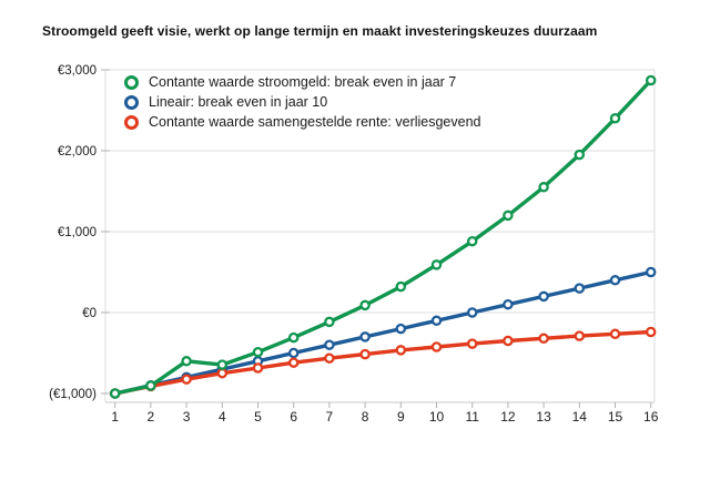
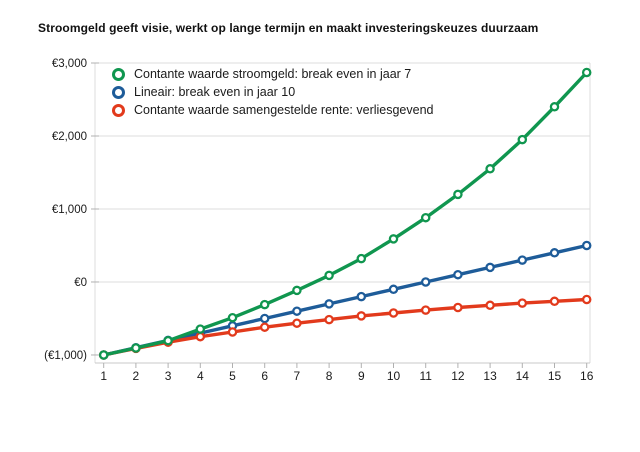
Contante waarde stroomgeld: break even in jaar 7/3: -€600 -> -€800
